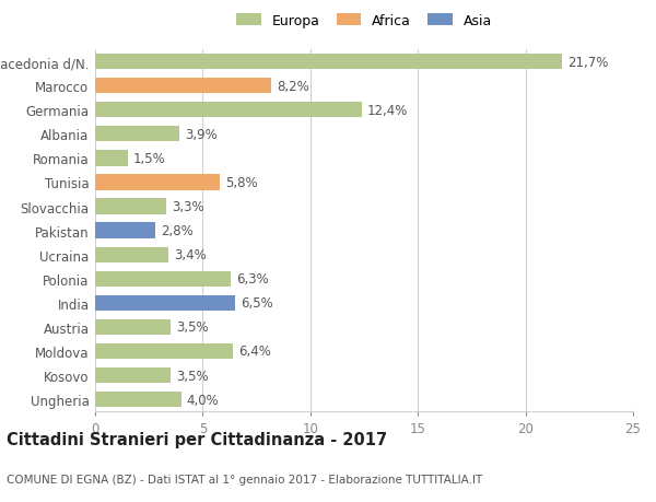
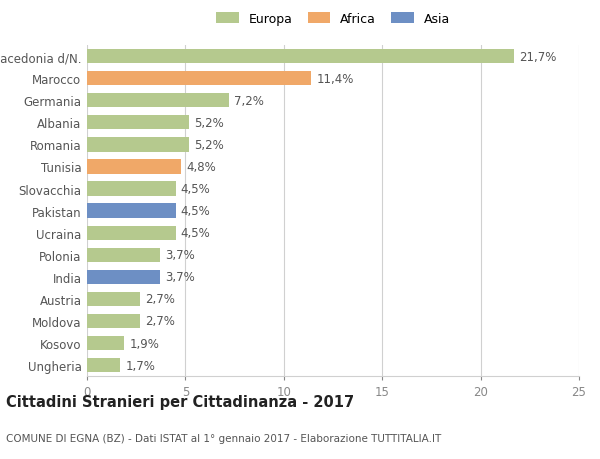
Marocco: 8,2% -> 11,4%
Germania: 12,4% -> 7,2%
Albania: 3,9% -> 5,2%
Romania: 1,5% -> 5,2%
Tunisia: 5,8% -> 4,8%
Slovacchia: 3,3% -> 4,5%
Pakistan: 2,8% -> 4,5%
Ucraina: 3,4% -> 4,5%
Polonia: 6,3% -> 3,7%
India: 6,5% -> 3,7%
Austria: 3,5% -> 2,7%
Moldova: 6,4% -> 2,7%
Kosovo: 3,5% -> 1,9%
Ungheria: 4,0% -> 1,7%
